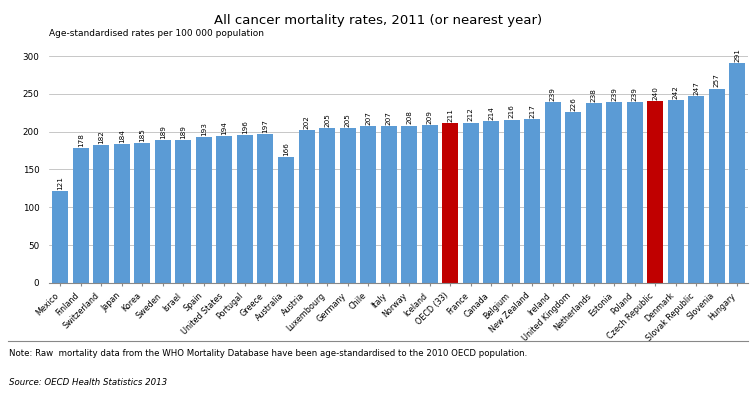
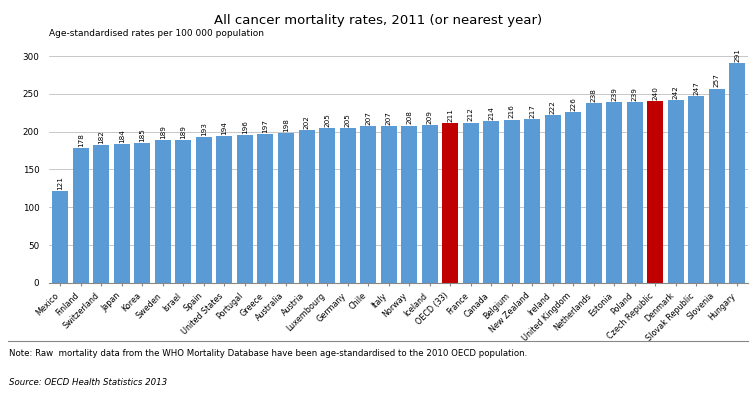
Australia: 166 -> 198
Ireland: 239 -> 222
